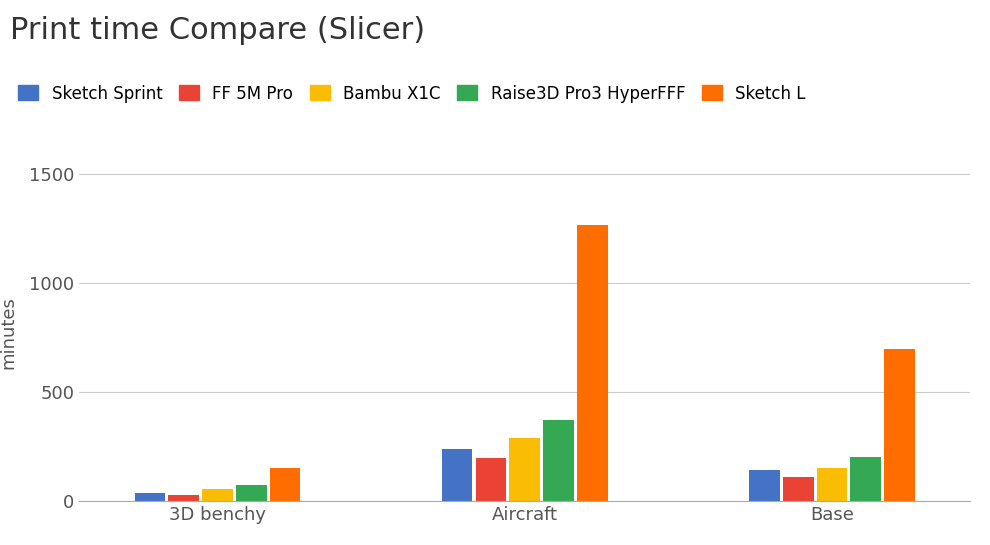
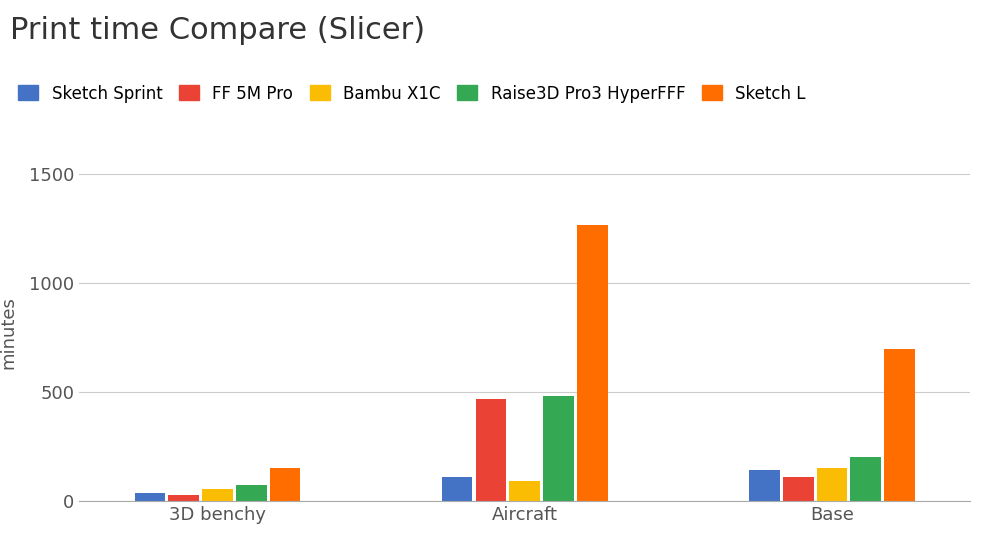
Sketch Sprint/Aircraft: 240 -> 110
FF 5M Pro/Aircraft: 200 -> 470
Bambu X1C/Aircraft: 290 -> 95
Raise3D Pro3 HyperFFF/Aircraft: 375 -> 485
